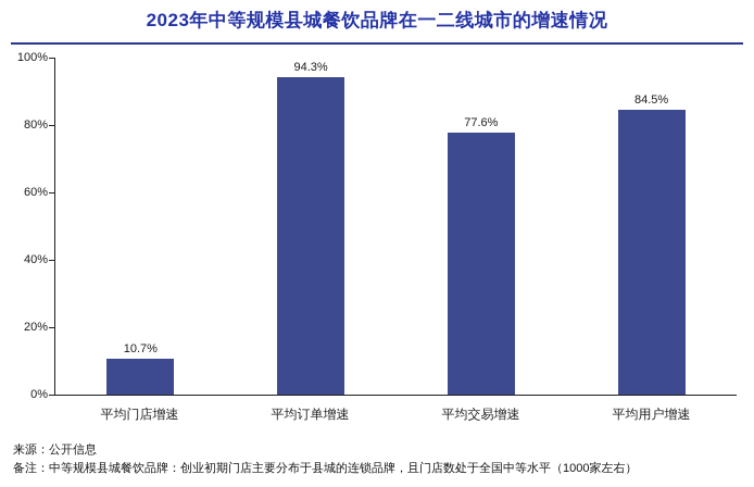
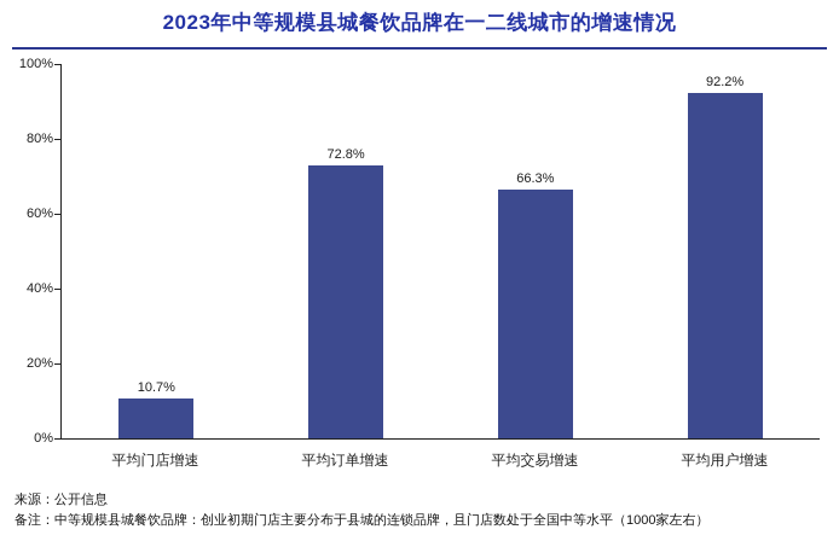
平均订单增速: 94.3% -> 72.8%
平均交易增速: 77.6% -> 66.3%
平均用户增速: 84.5% -> 92.2%
